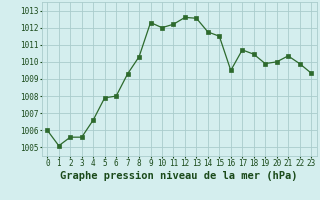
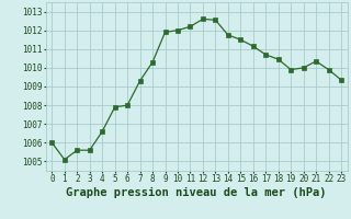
9: 1012.3 -> 1011.9
16: 1009.5 -> 1011.1
